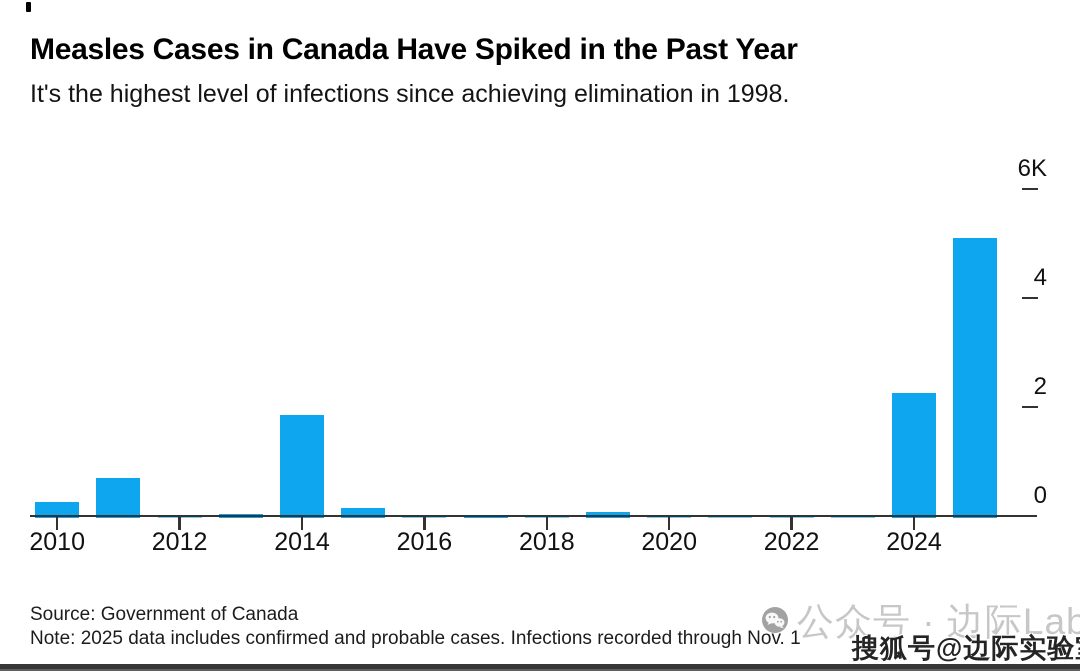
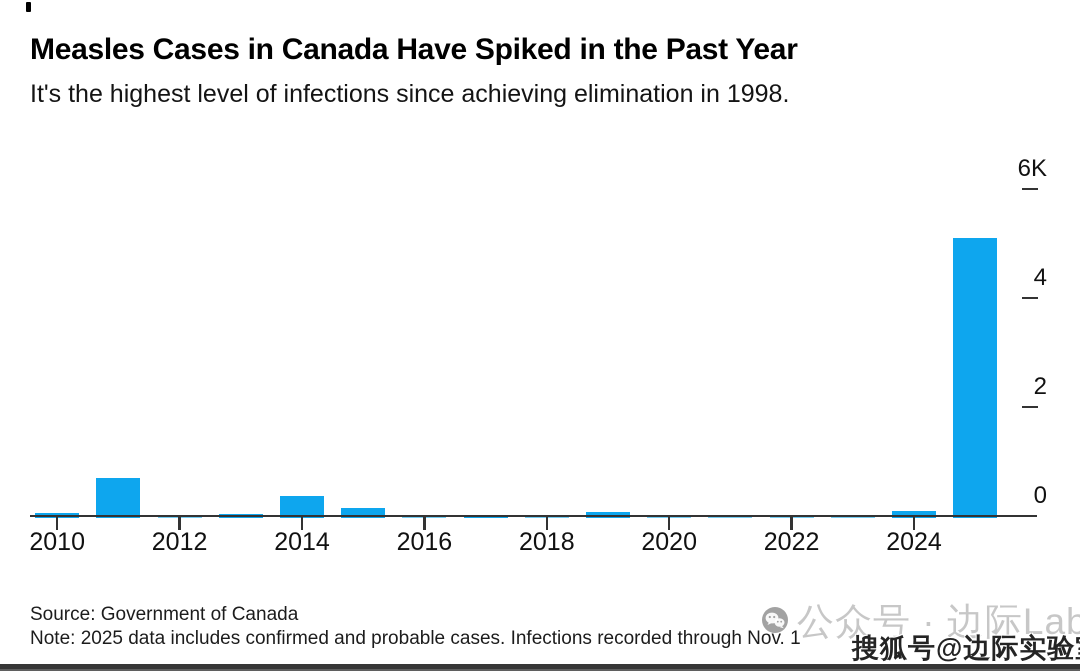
2010: 0.3K -> 0.1K
2014: 1.9K -> 0.4K
2024: 2.3K -> 0.1K
